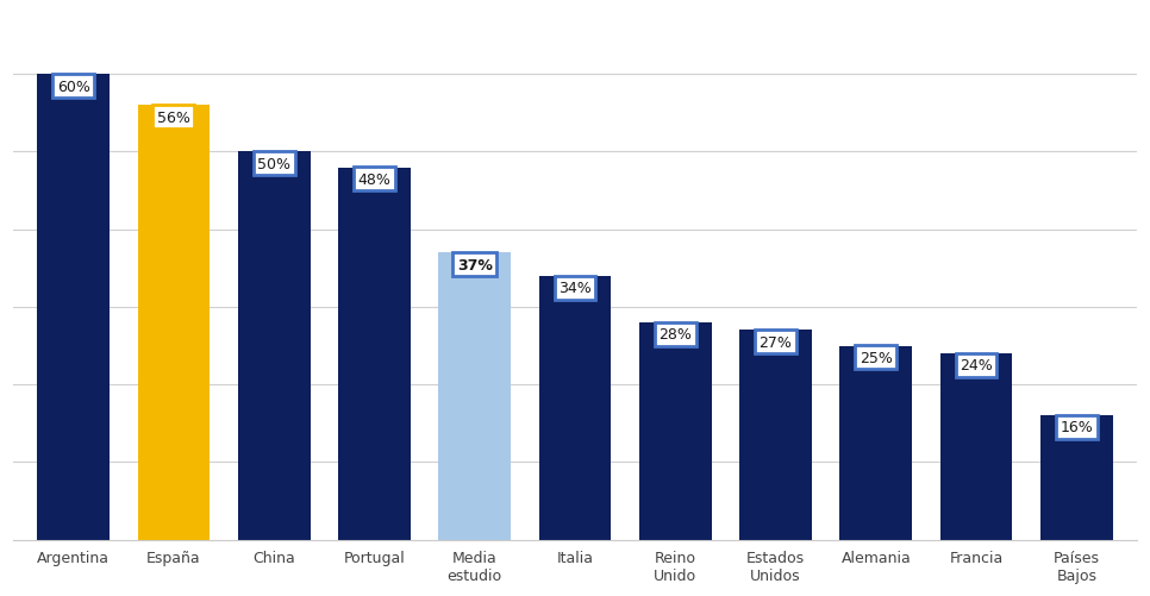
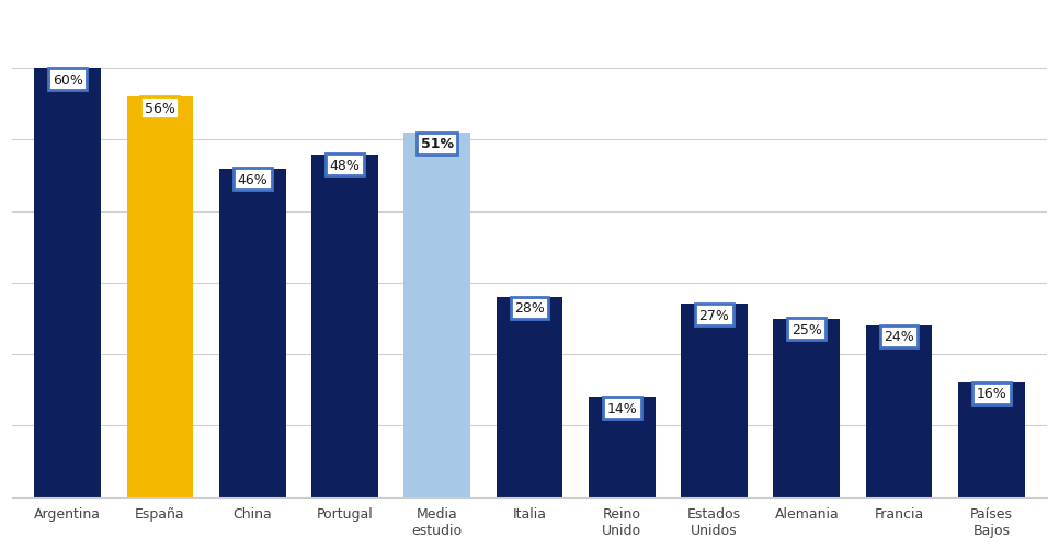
China: 50% -> 46%
Media estudio: 37% -> 51%
Italia: 34% -> 28%
Reino Unido: 28% -> 14%
